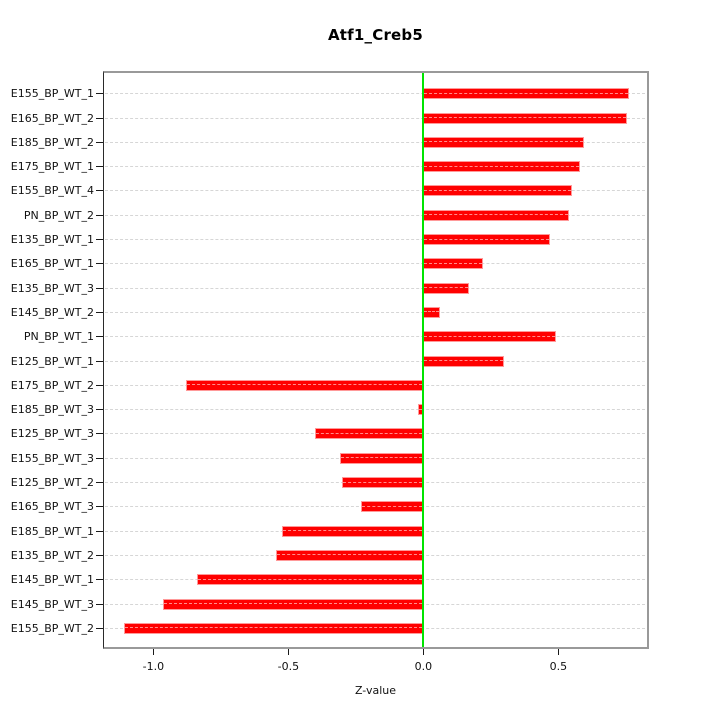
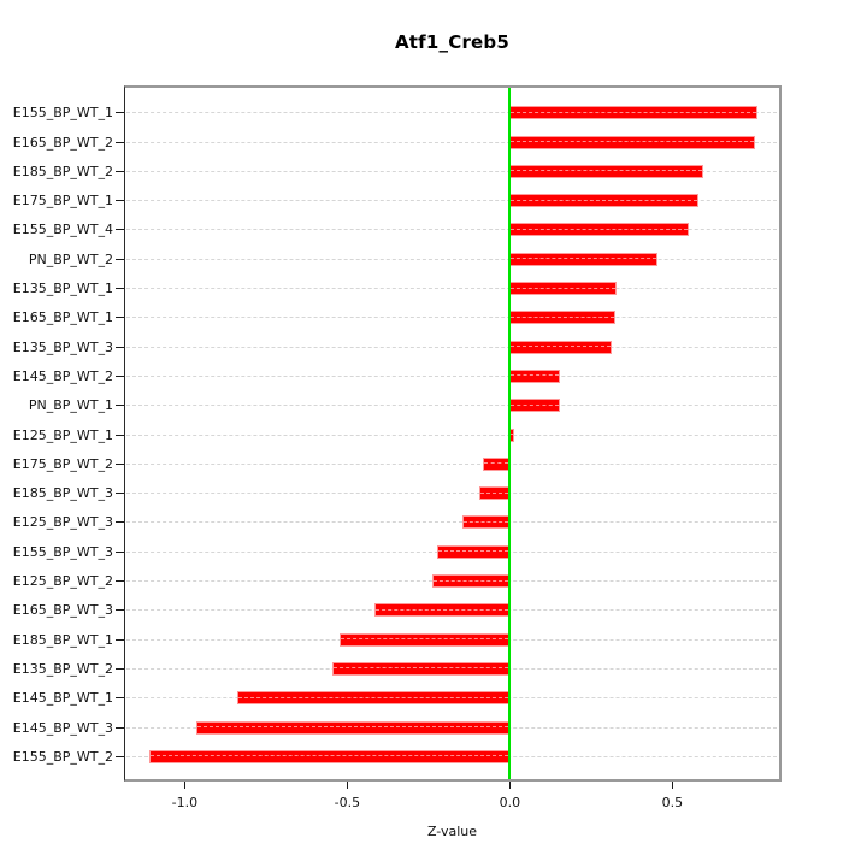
PN_BP_WT_2: 0.54 -> 0.46
E135_BP_WT_1: 0.47 -> 0.33
E165_BP_WT_1: 0.22 -> 0.33
E135_BP_WT_3: 0.17 -> 0.32
E145_BP_WT_2: 0.06 -> 0.15
PN_BP_WT_1: 0.49 -> 0.15
E125_BP_WT_1: 0.30 -> 0.01
E175_BP_WT_2: -0.88 -> -0.08
E185_BP_WT_3: -0.02 -> -0.09
E125_BP_WT_3: -0.40 -> -0.14
E155_BP_WT_3: -0.31 -> -0.22
E125_BP_WT_2: -0.30 -> -0.24
E165_BP_WT_3: -0.23 -> -0.42
